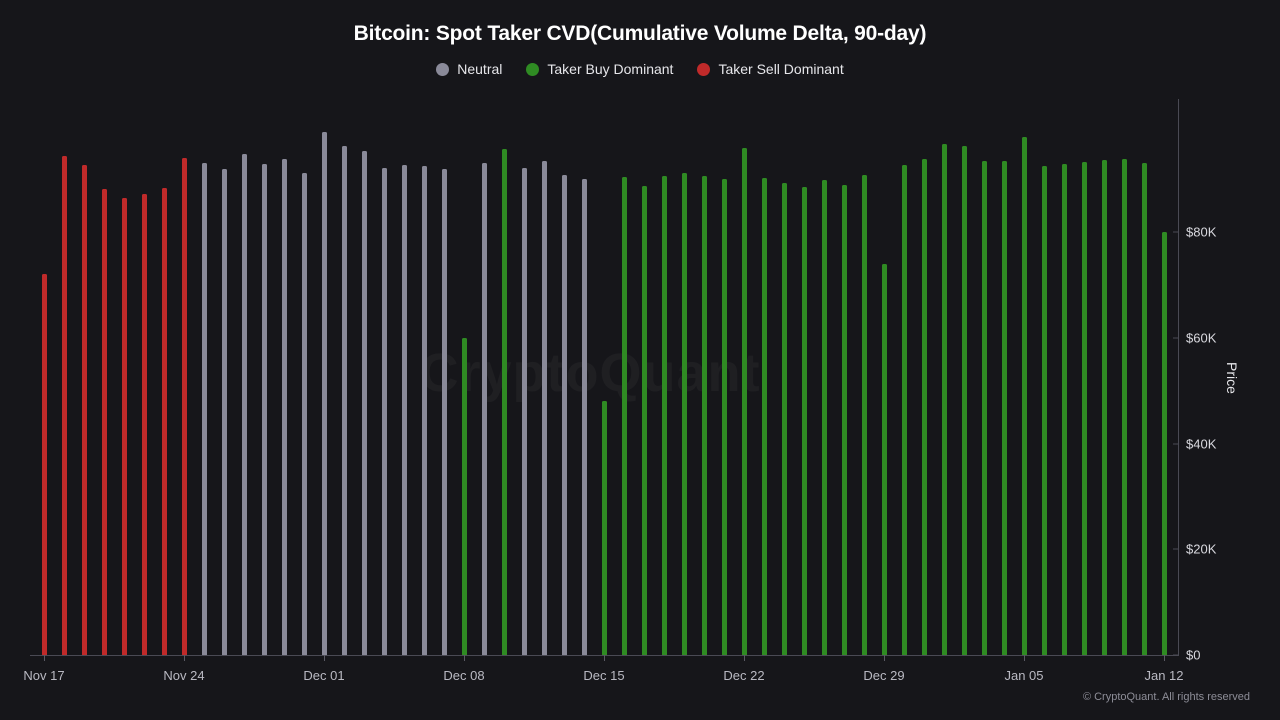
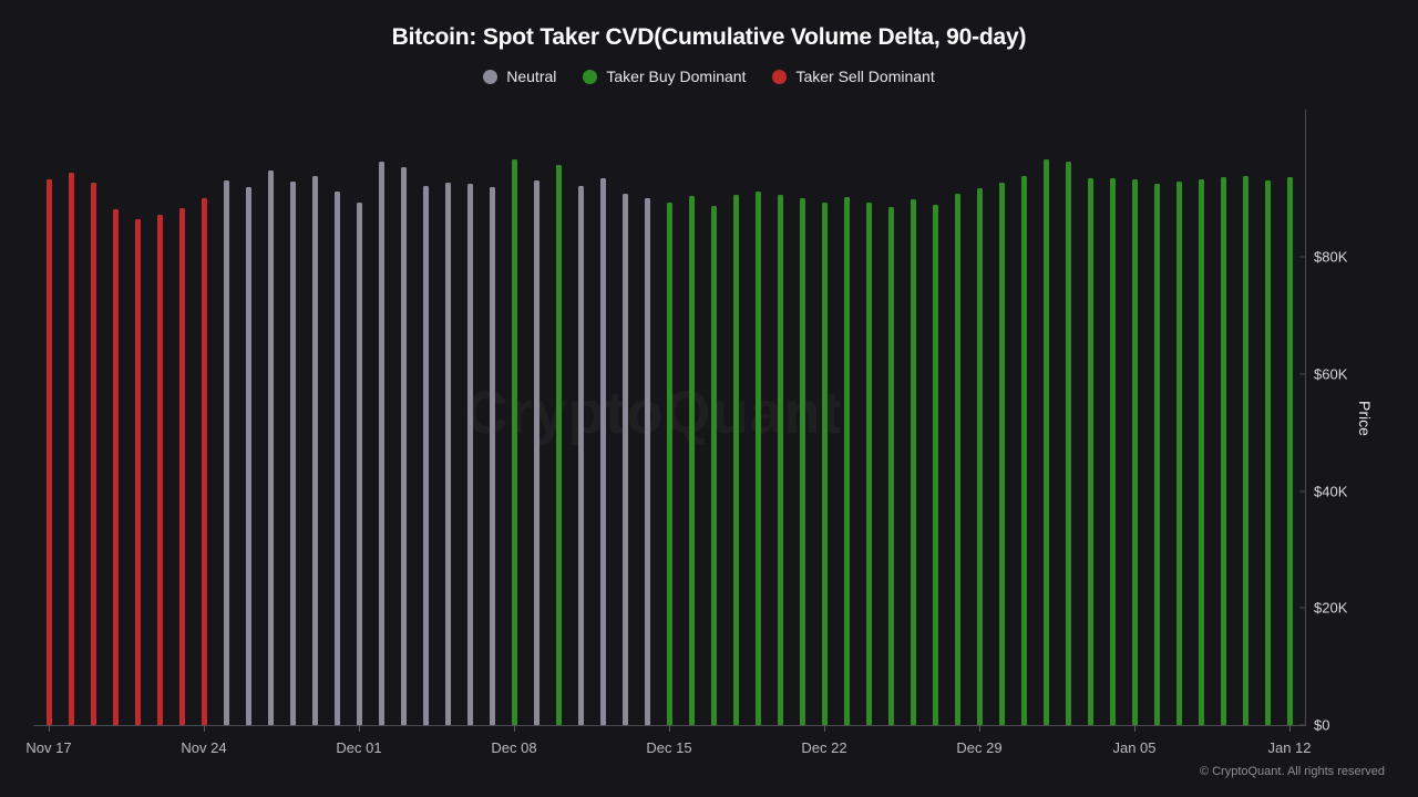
Nov 17: $72K -> $93K
Nov 24: $94K -> $90K
Dec 01: $99K -> $89K
Dec 08: $60K -> $97K
Dec 15: $48K -> $89K
Dec 22: $96K -> $89K
Dec 29: $74K -> $92K
Jan 05: $98K -> $93K
Jan 12: $80K -> $94K
